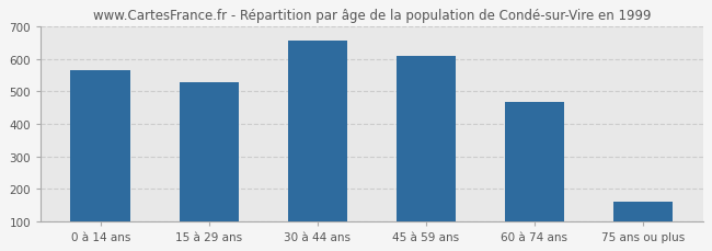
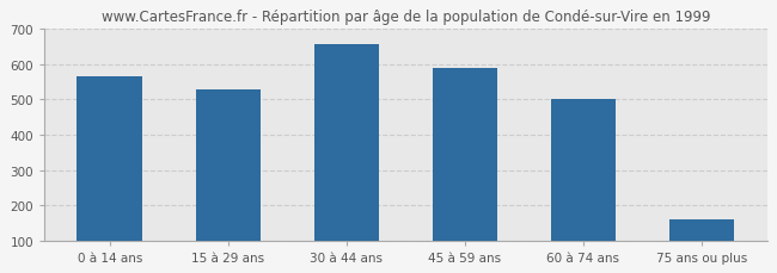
45 à 59 ans: 610 -> 590
60 à 74 ans: 468 -> 500
